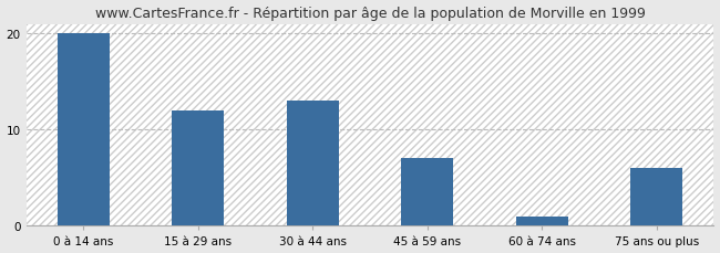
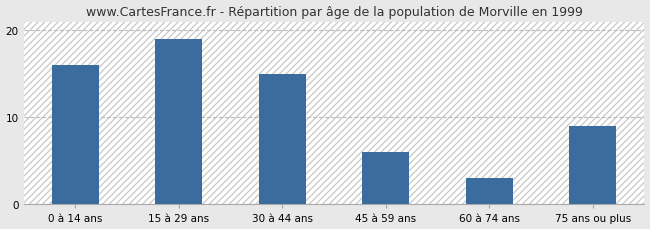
0 à 14 ans: 20 -> 16
15 à 29 ans: 12 -> 19
30 à 44 ans: 13 -> 15
45 à 59 ans: 7 -> 6
60 à 74 ans: 1 -> 3
75 ans ou plus: 6 -> 9
